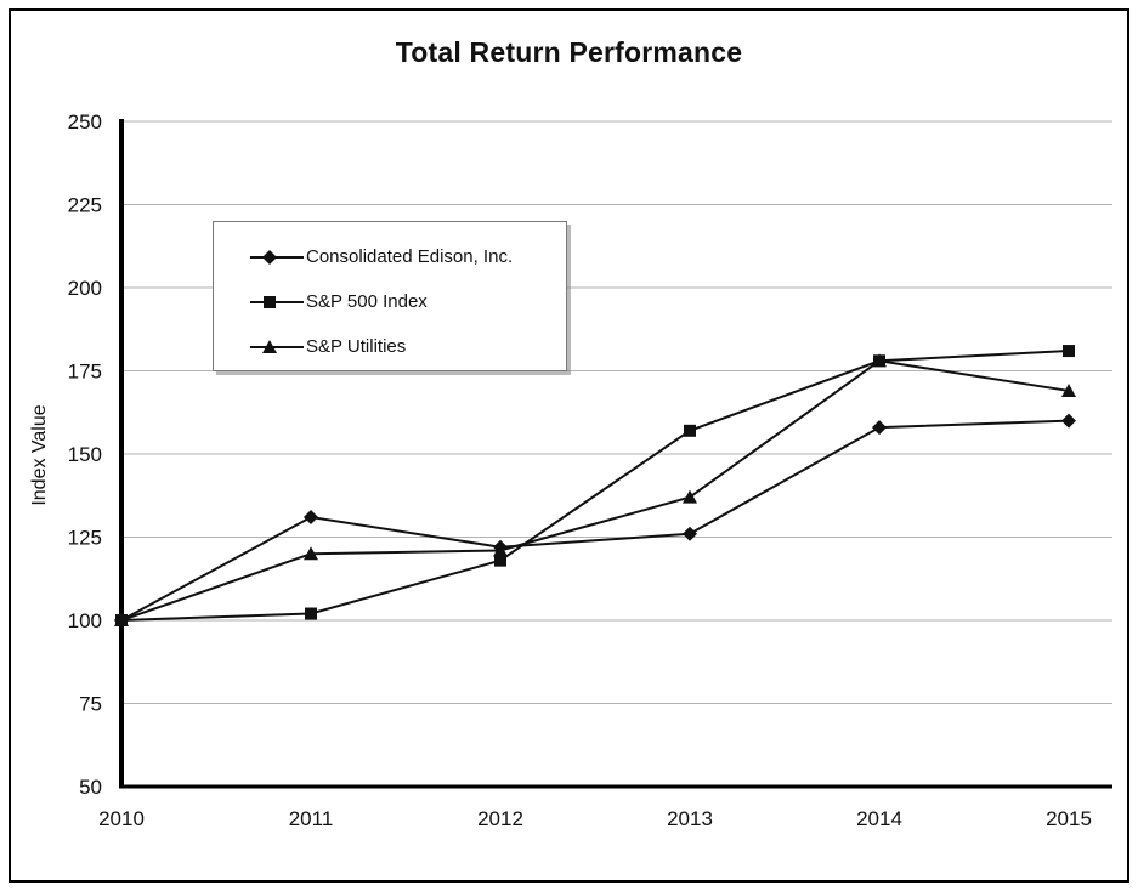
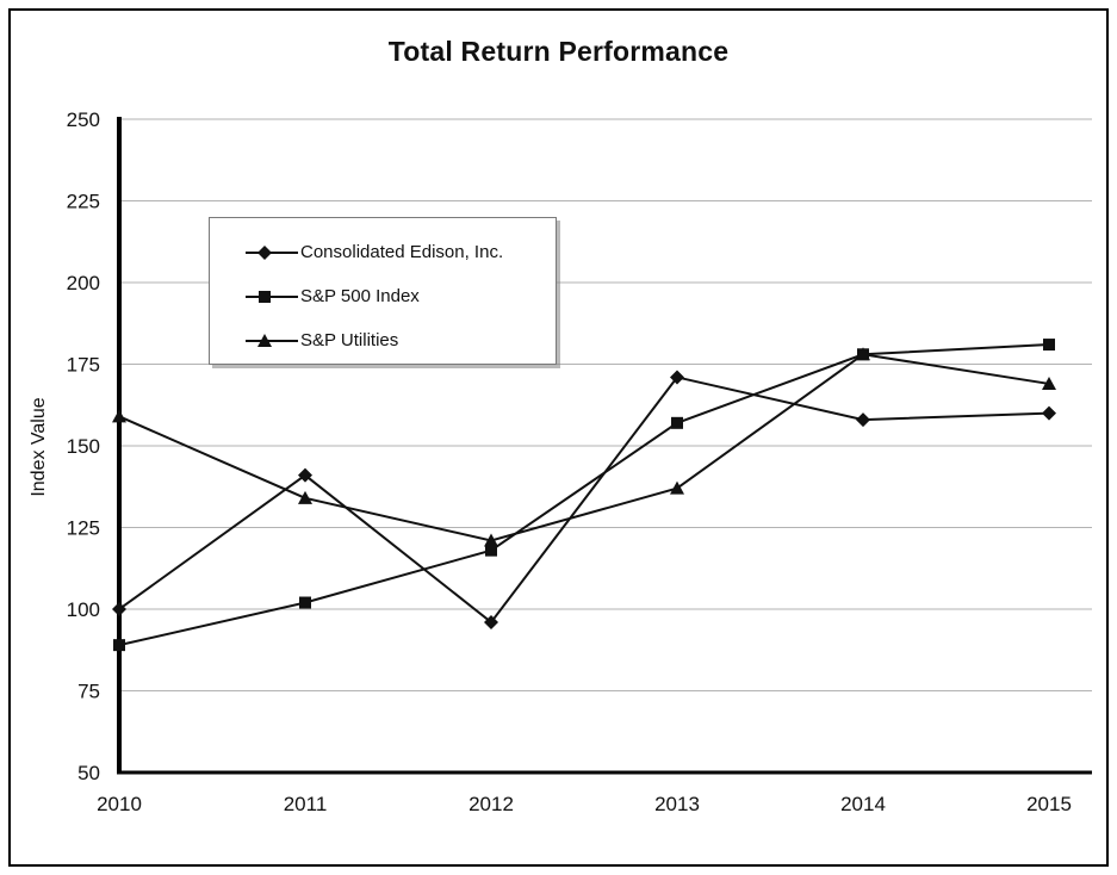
S&P 500 Index/2010: 100 -> 89
S&P Utilities/2010: 100 -> 159
Consolidated Edison, Inc./2011: 131 -> 141
S&P Utilities/2011: 120 -> 134
Consolidated Edison, Inc./2012: 122 -> 96
Consolidated Edison, Inc./2013: 126 -> 171
